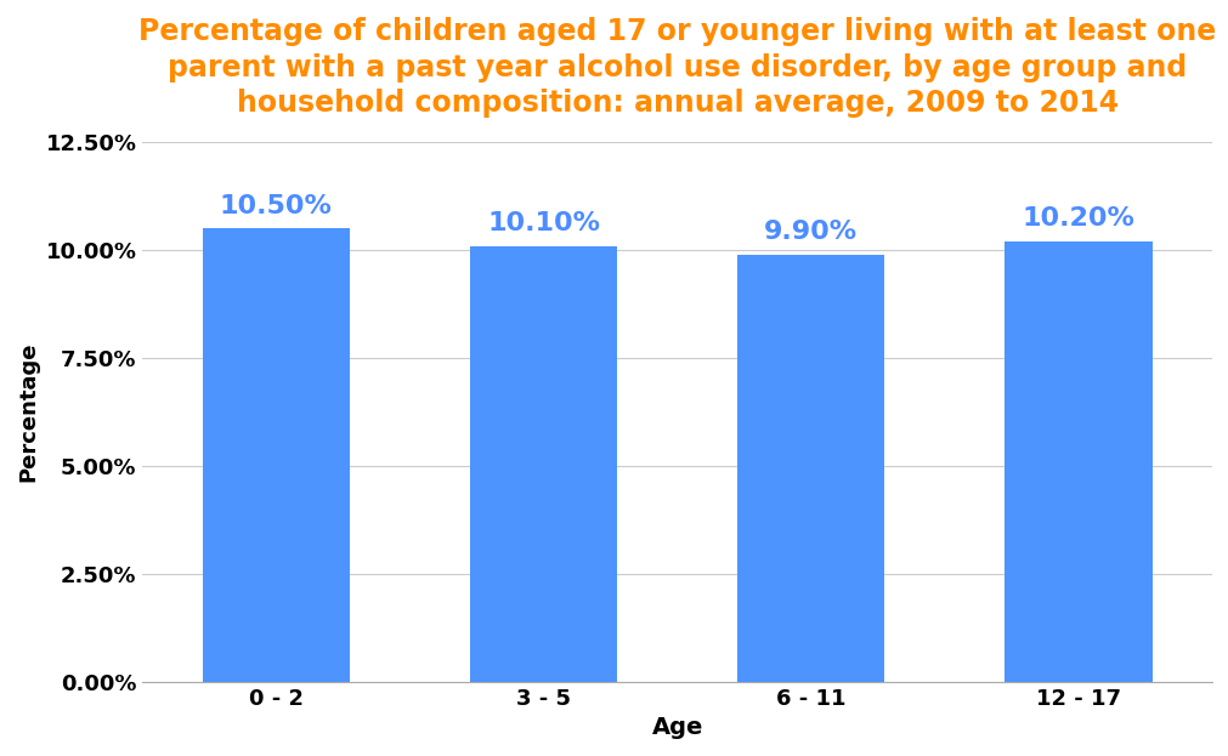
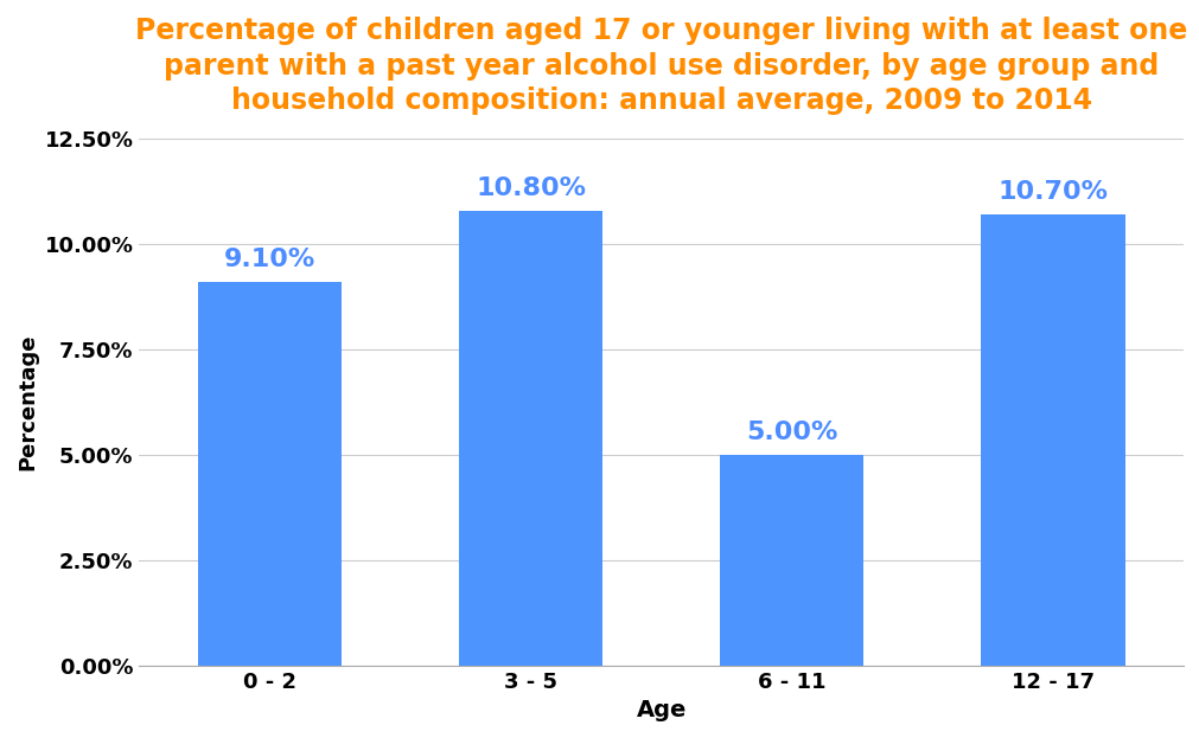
0 - 2: 10.50% -> 9.10%
3 - 5: 10.10% -> 10.80%
6 - 11: 9.90% -> 5.00%
12 - 17: 10.20% -> 10.70%
